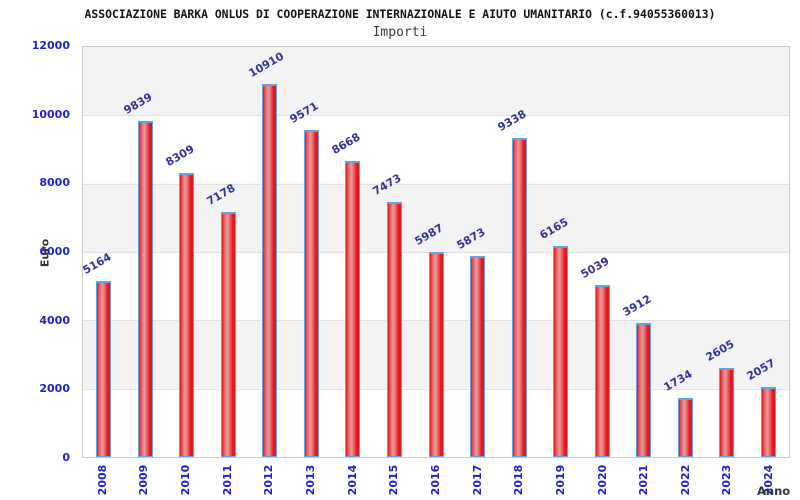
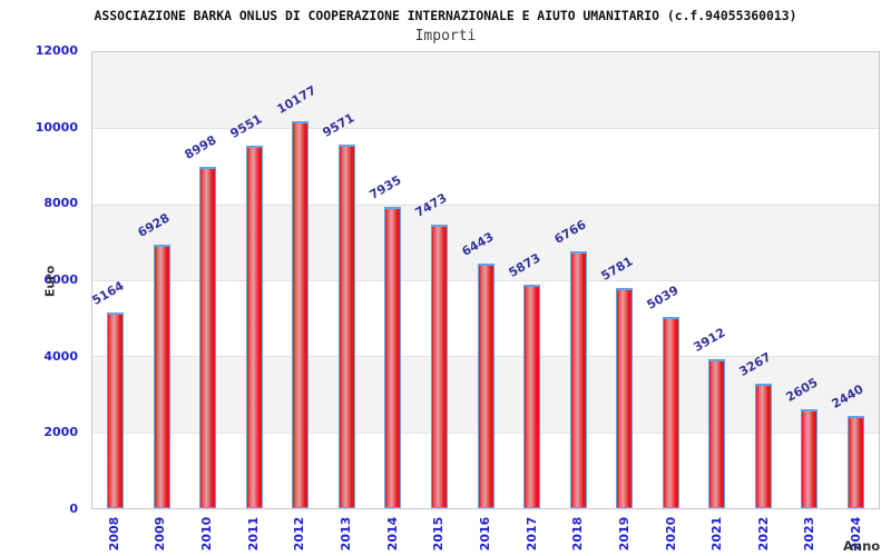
2009: 9839 -> 6928
2010: 8309 -> 8998
2011: 7178 -> 9551
2012: 10910 -> 10177
2014: 8668 -> 7935
2016: 5987 -> 6443
2018: 9338 -> 6766
2019: 6165 -> 5781
2022: 1734 -> 3267
2024: 2057 -> 2440
